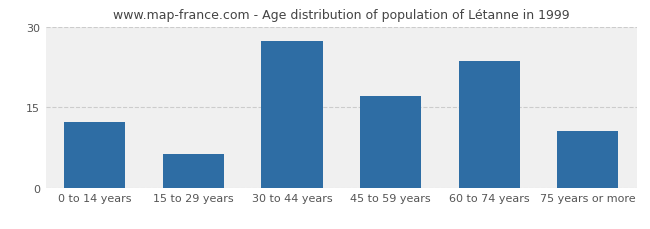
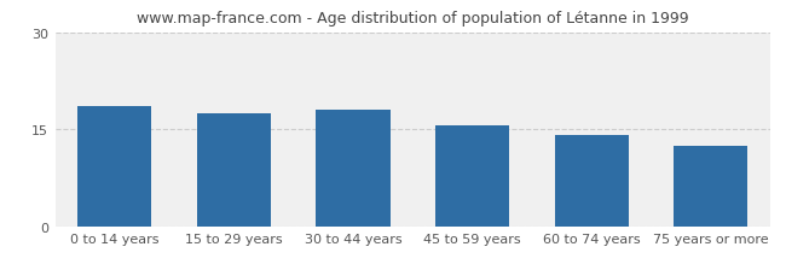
0 to 14 years: 12.2 -> 18.5
15 to 29 years: 6.2 -> 17.5
30 to 44 years: 27.4 -> 18.0
45 to 59 years: 17.0 -> 15.5
60 to 74 years: 23.6 -> 14.0
75 years or more: 10.6 -> 12.5
